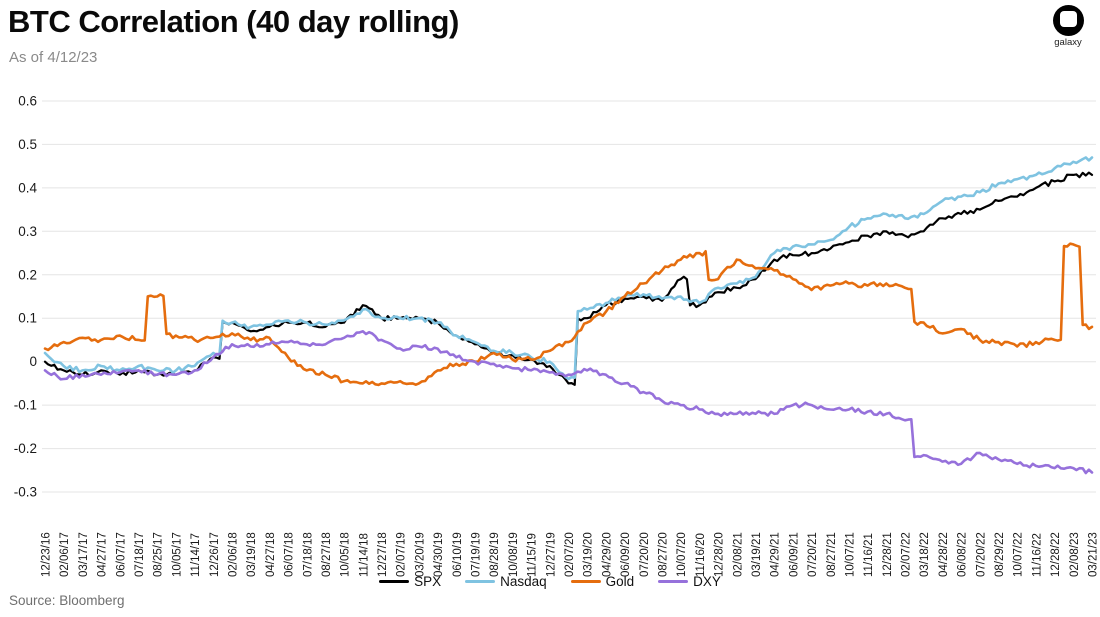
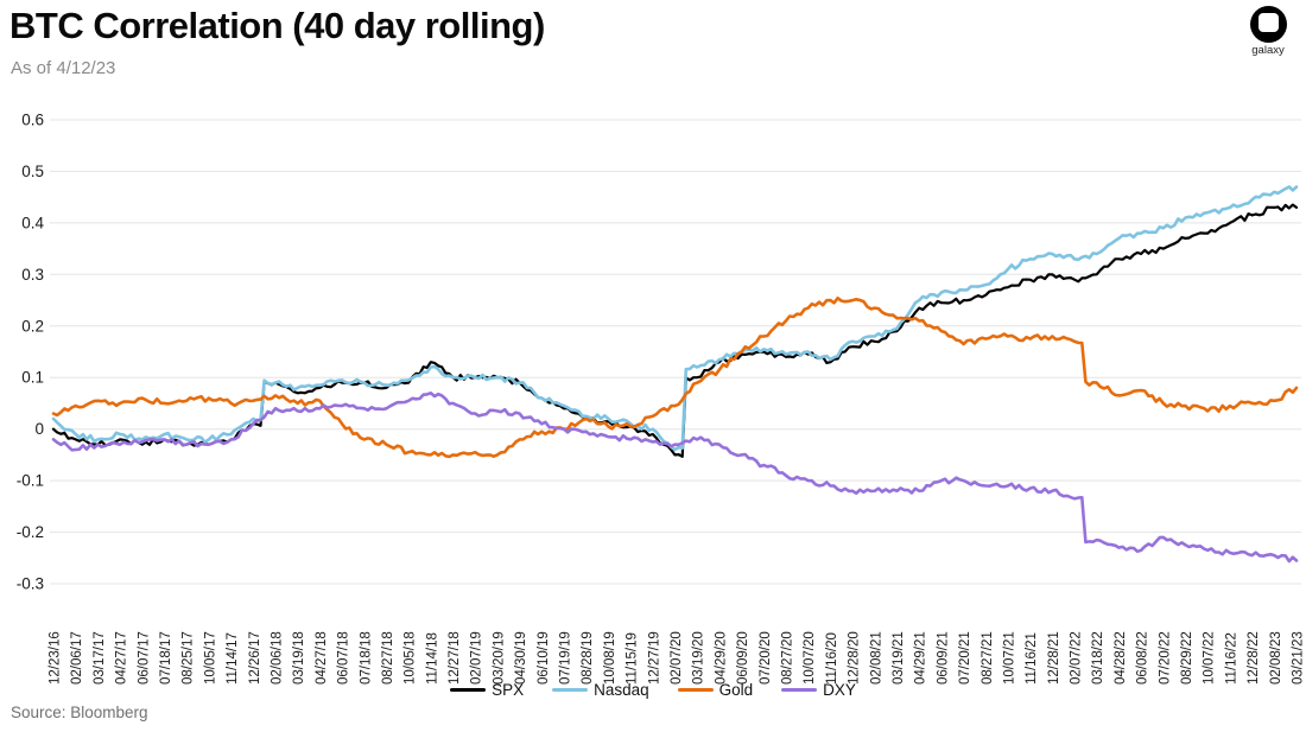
Gold/08/25/17: 0.15 -> 0.06
SPX/10/07/20: 0.19 -> 0.14
Gold/12/28/20: 0.19 -> 0.25
Gold/02/08/23: 0.27 -> 0.06
